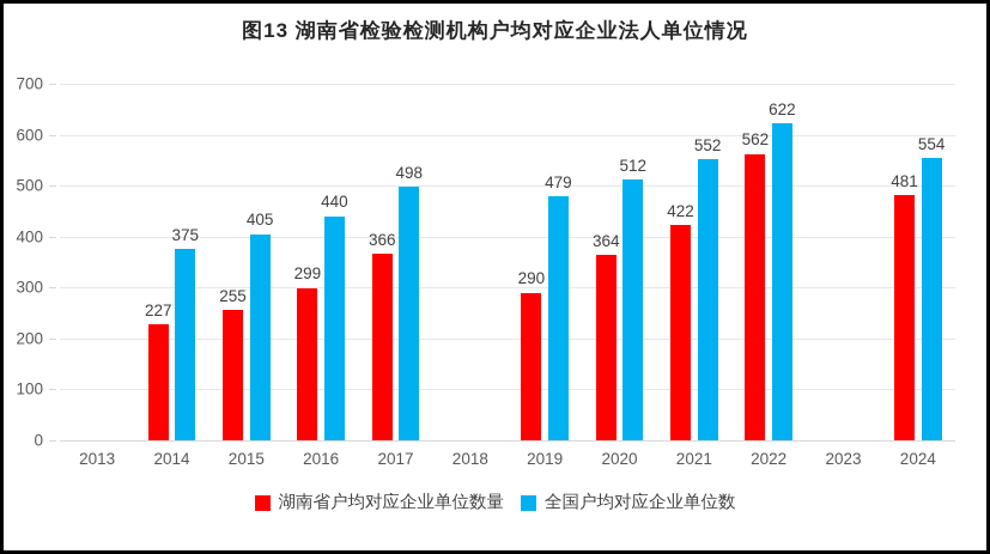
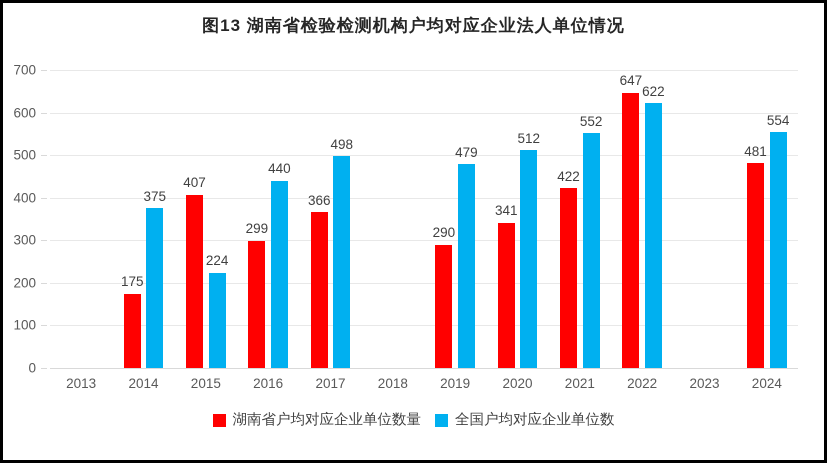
湖南省户均对应企业单位数量/2014: 227 -> 175
湖南省户均对应企业单位数量/2015: 255 -> 407
全国户均对应企业单位数/2015: 405 -> 224
湖南省户均对应企业单位数量/2020: 364 -> 341
湖南省户均对应企业单位数量/2022: 562 -> 647
